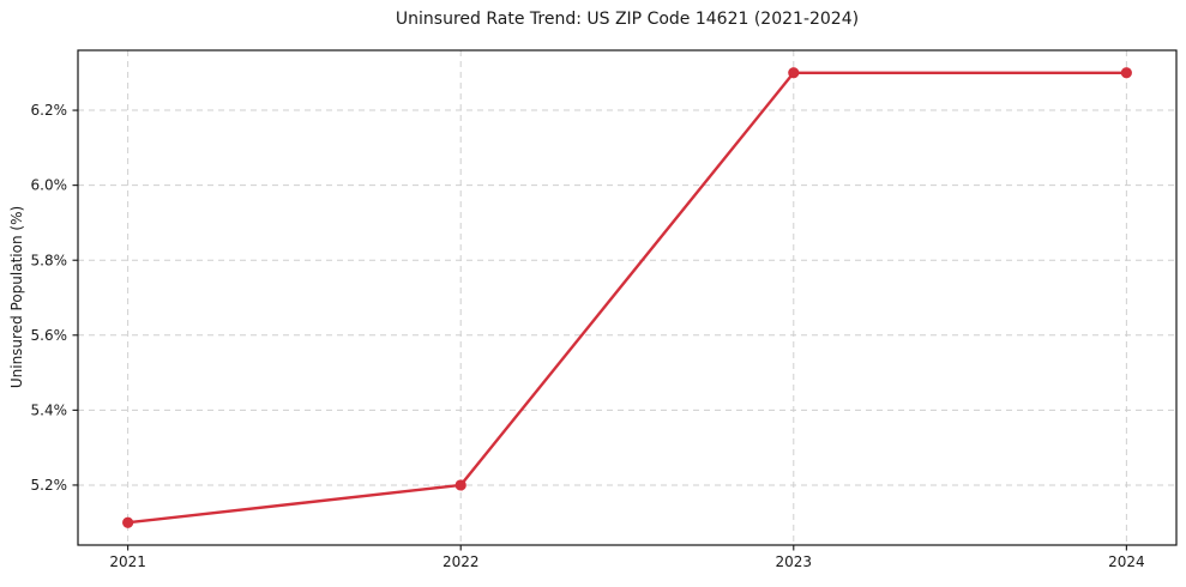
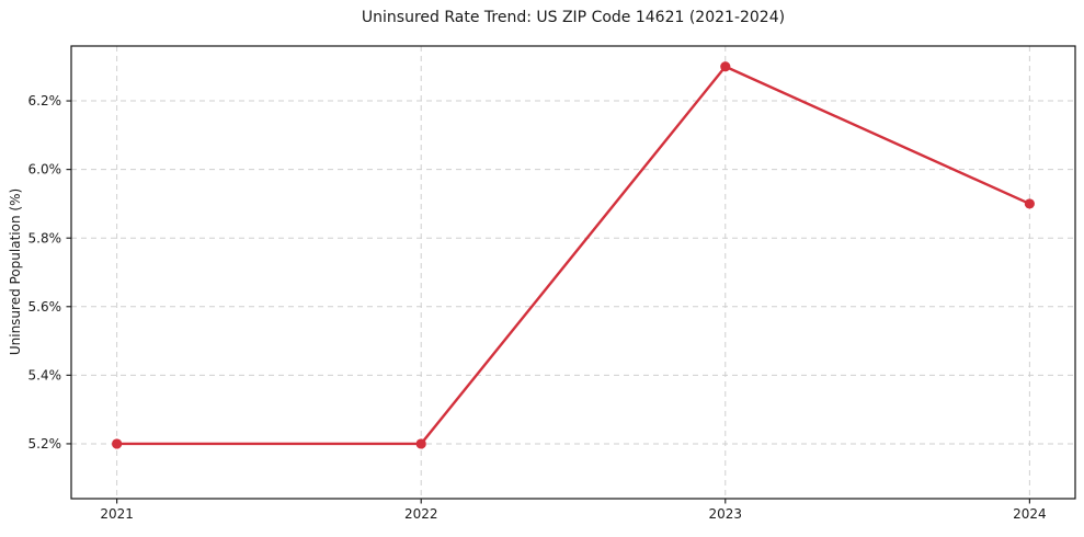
2021: 5.1% -> 5.2%
2024: 6.3% -> 5.9%
